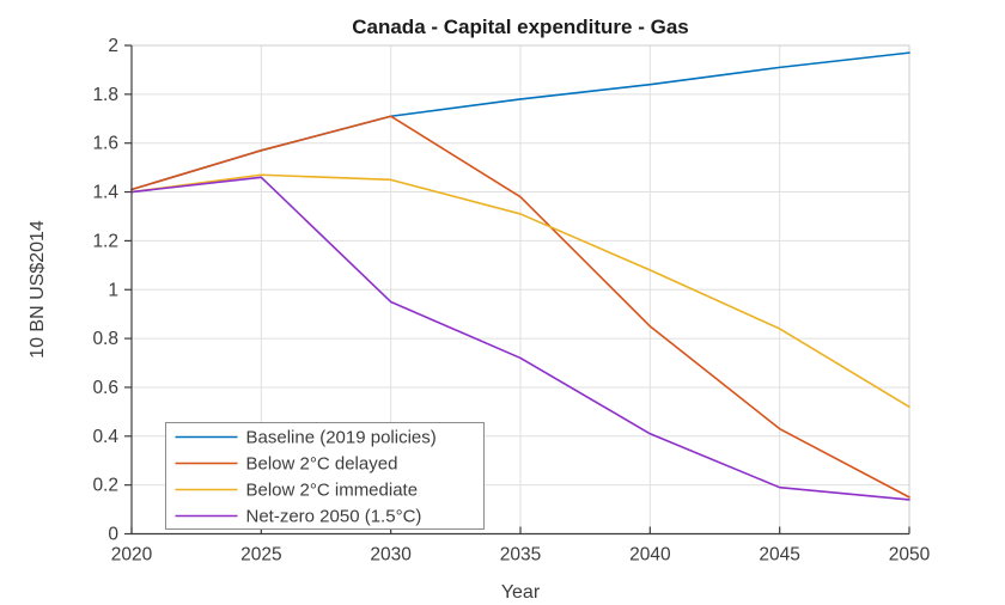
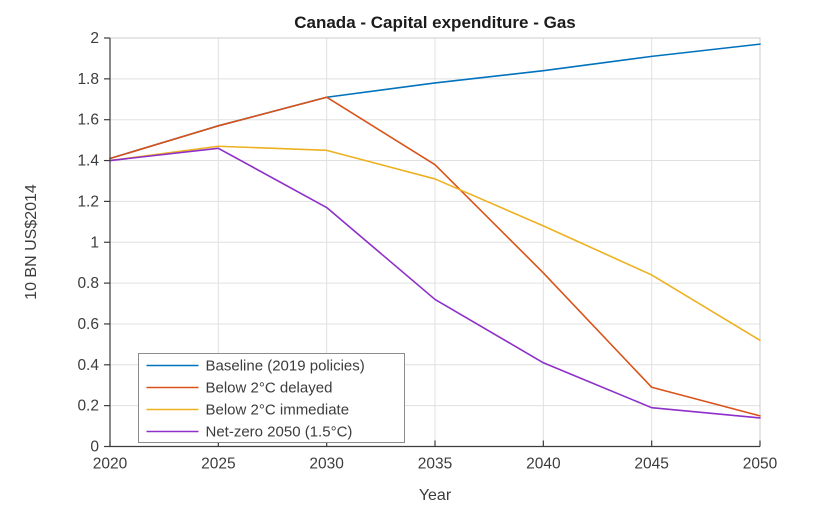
Net-zero 2050 (1.5°C)/2030: 0.95 -> 1.17
Below 2°C delayed/2045: 0.43 -> 0.29
